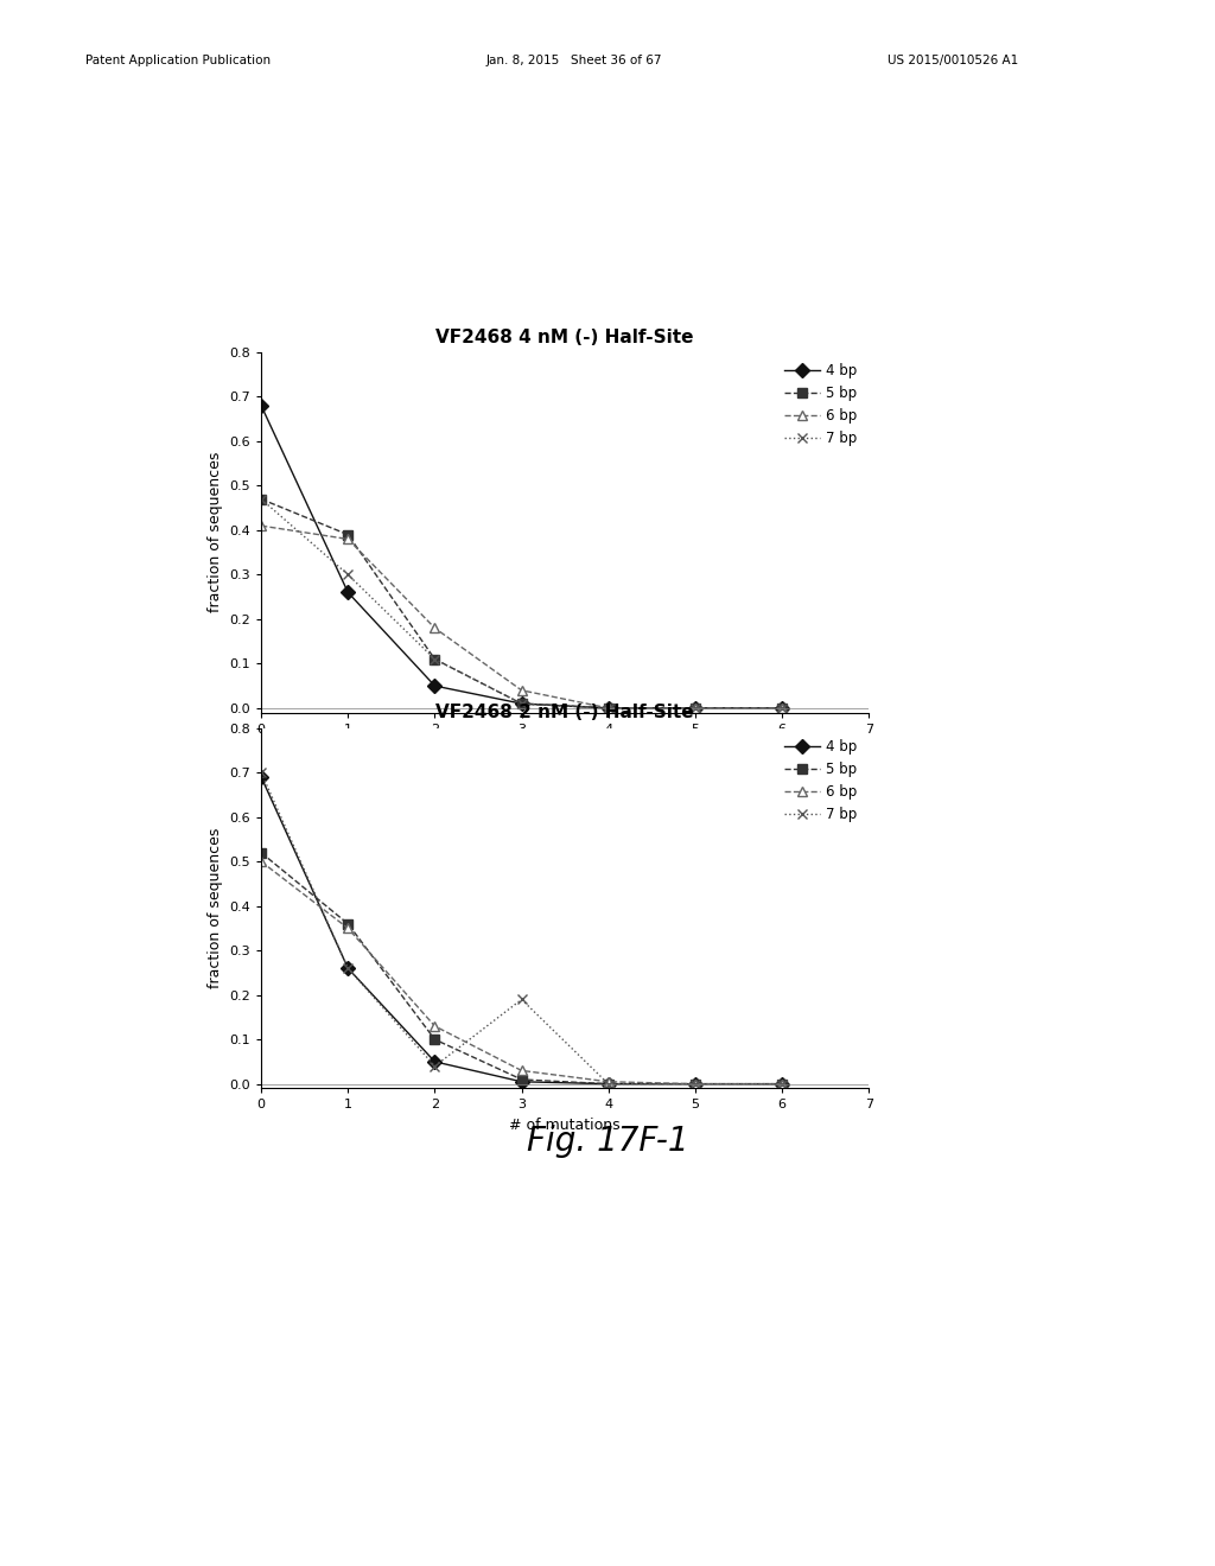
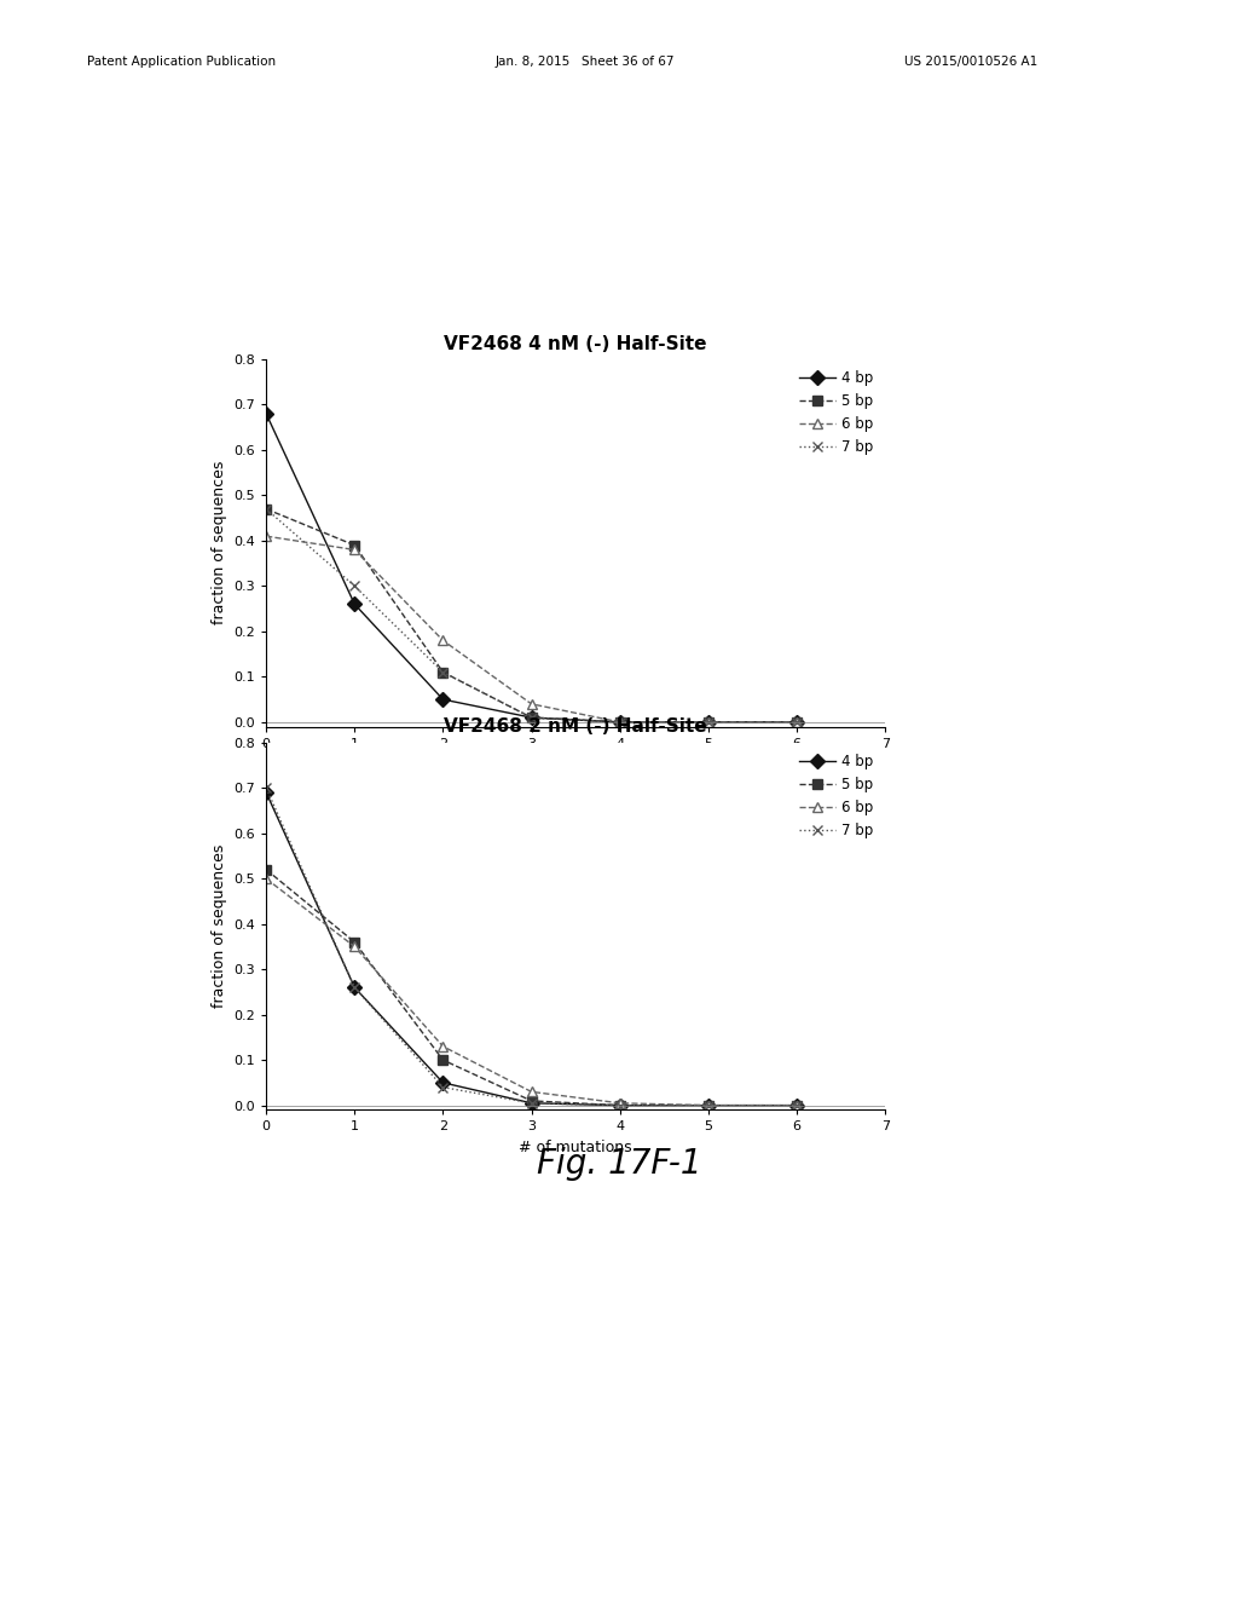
VF2468 2 nM (-) Half-Site/7 bp/3: 0.190 -> 0.005
